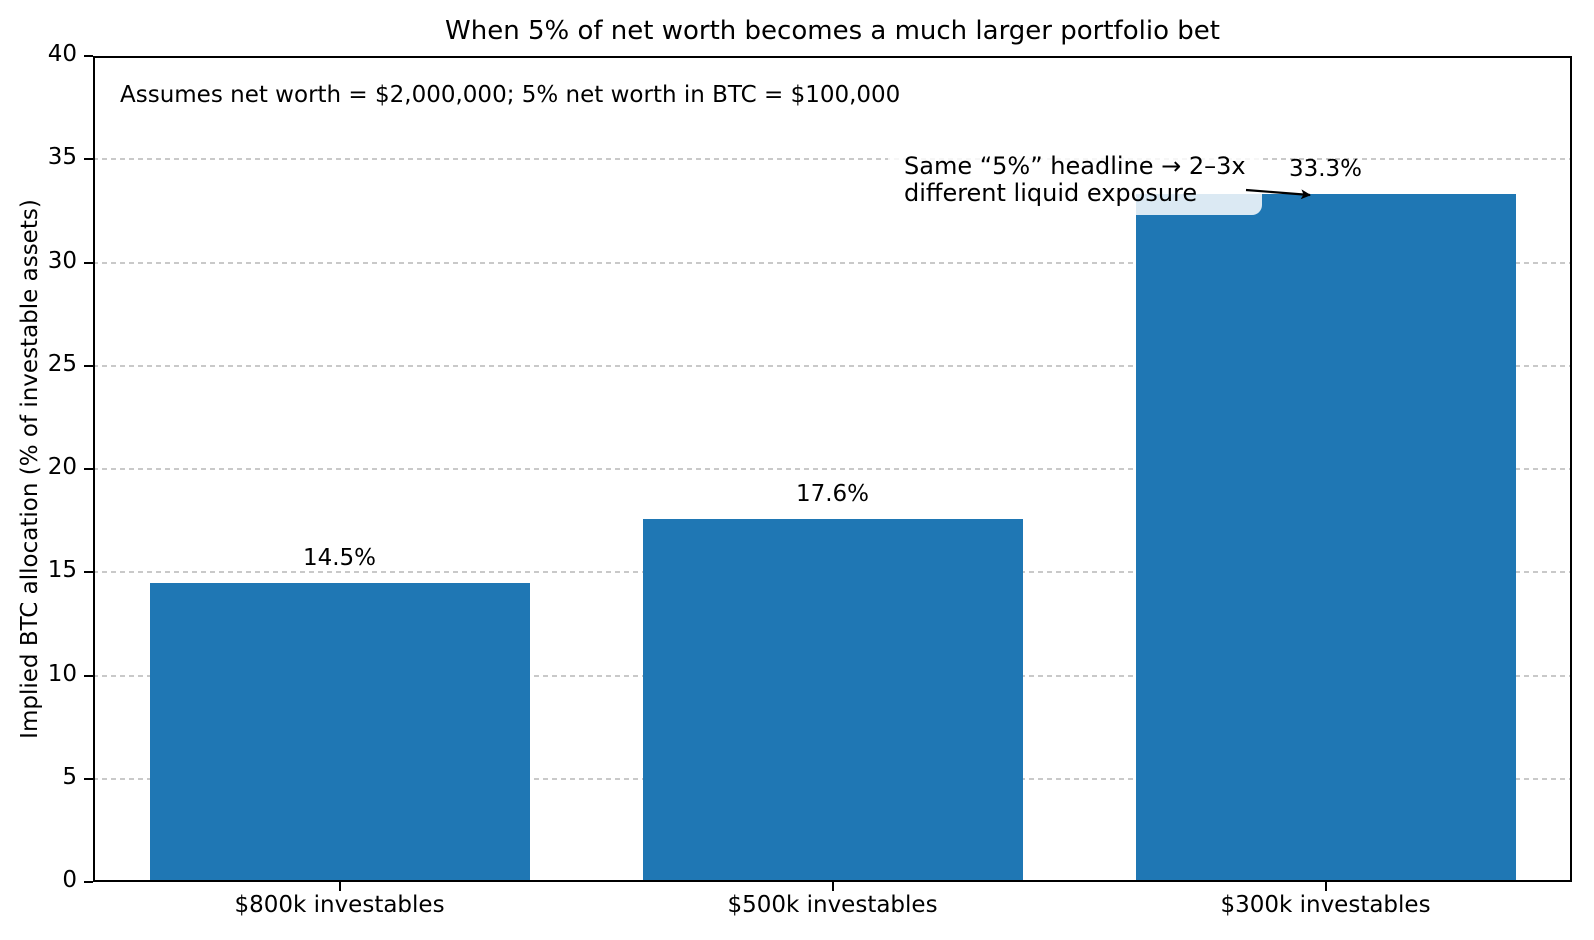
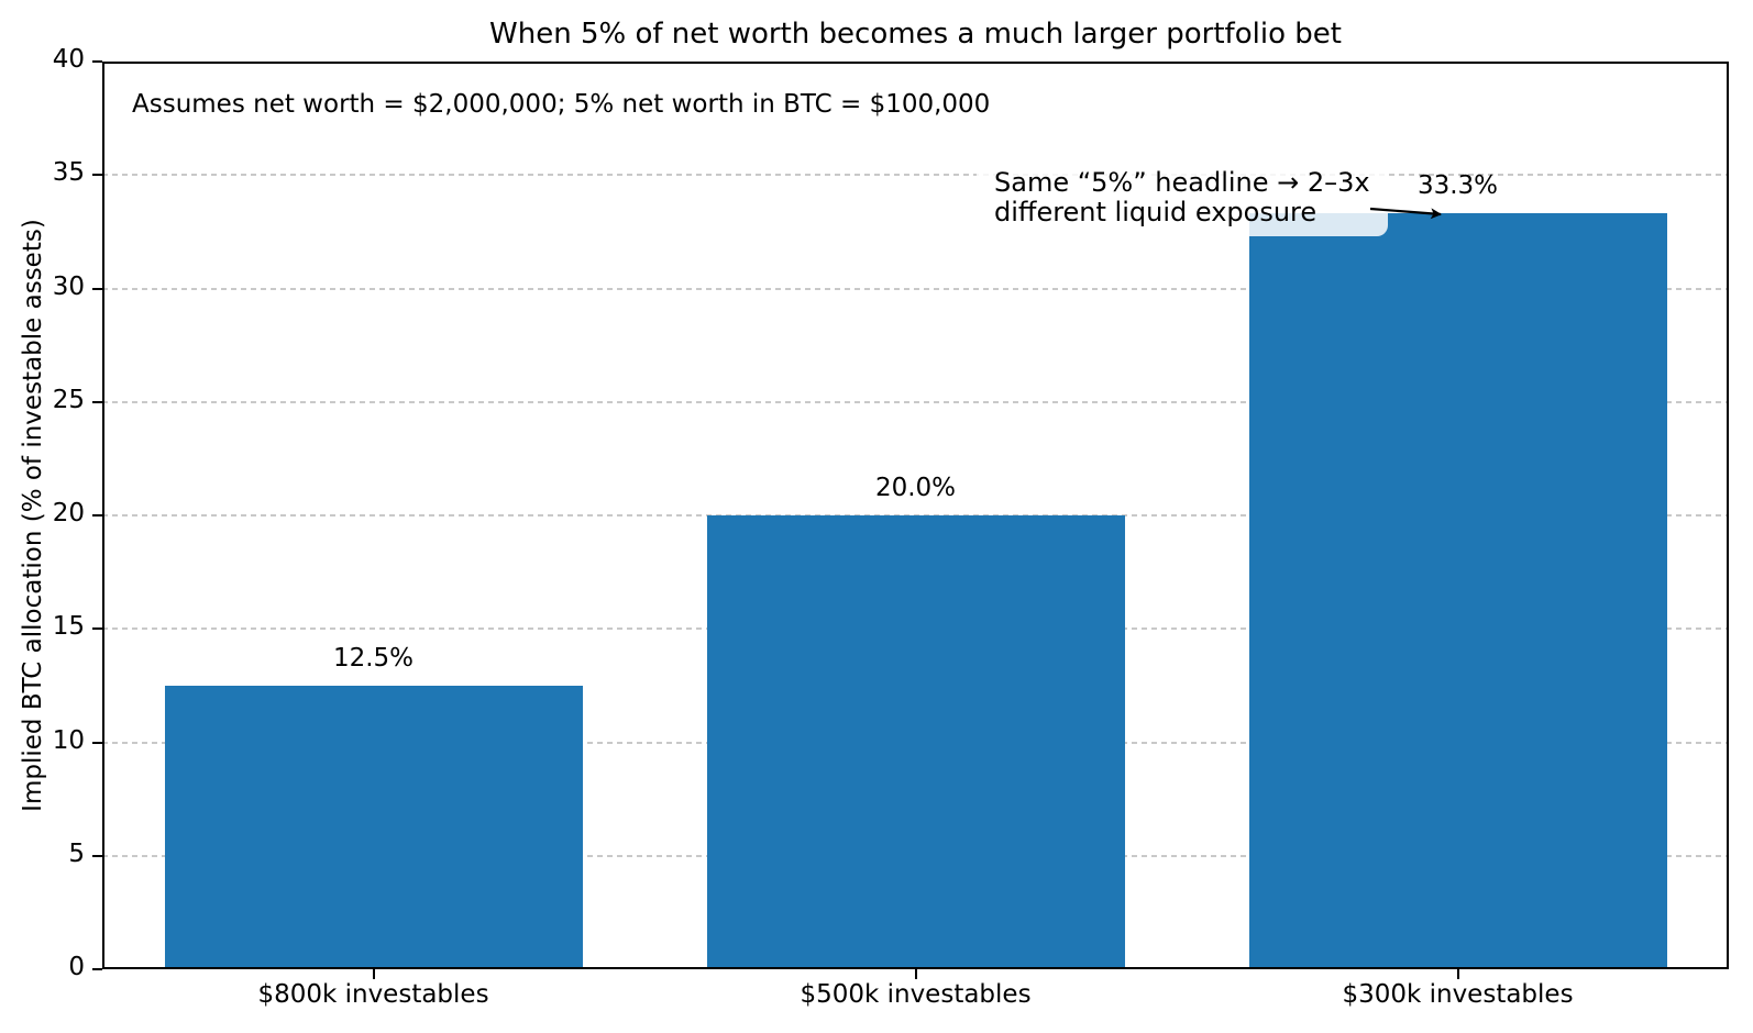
$800k investables: 14.5% -> 12.5%
$500k investables: 17.6% -> 20.0%
